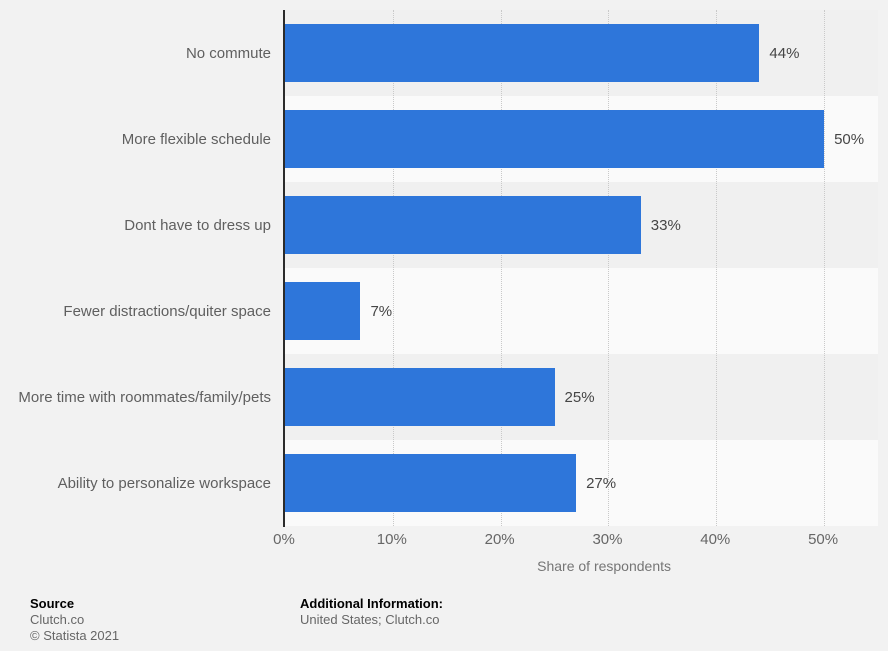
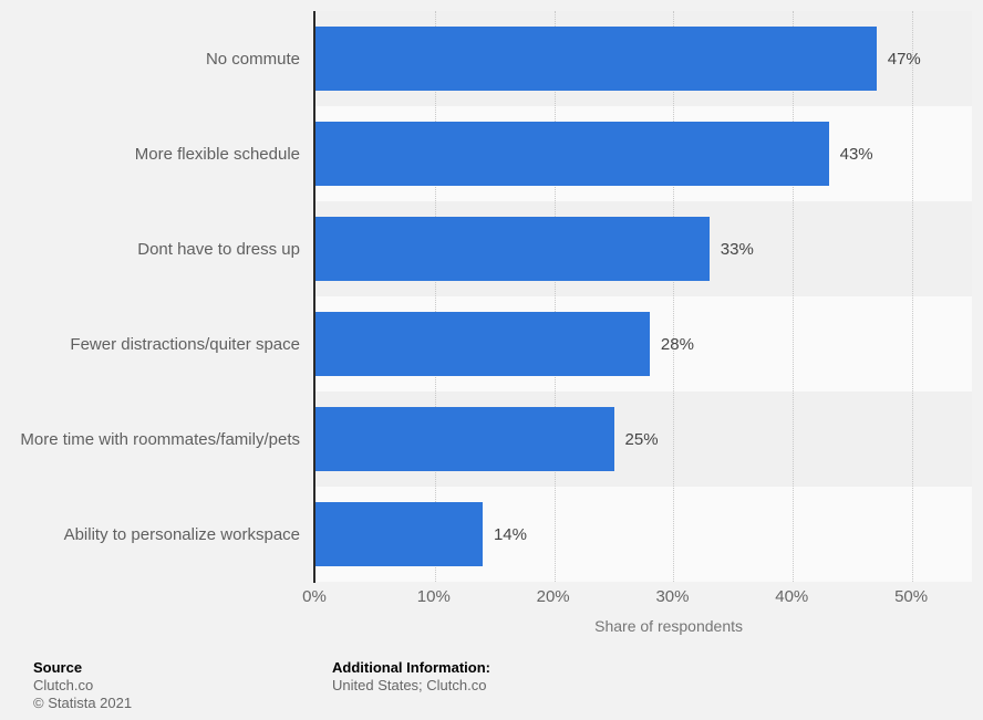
No commute: 44% -> 47%
More flexible schedule: 50% -> 43%
Fewer distractions/quiter space: 7% -> 28%
Ability to personalize workspace: 27% -> 14%
